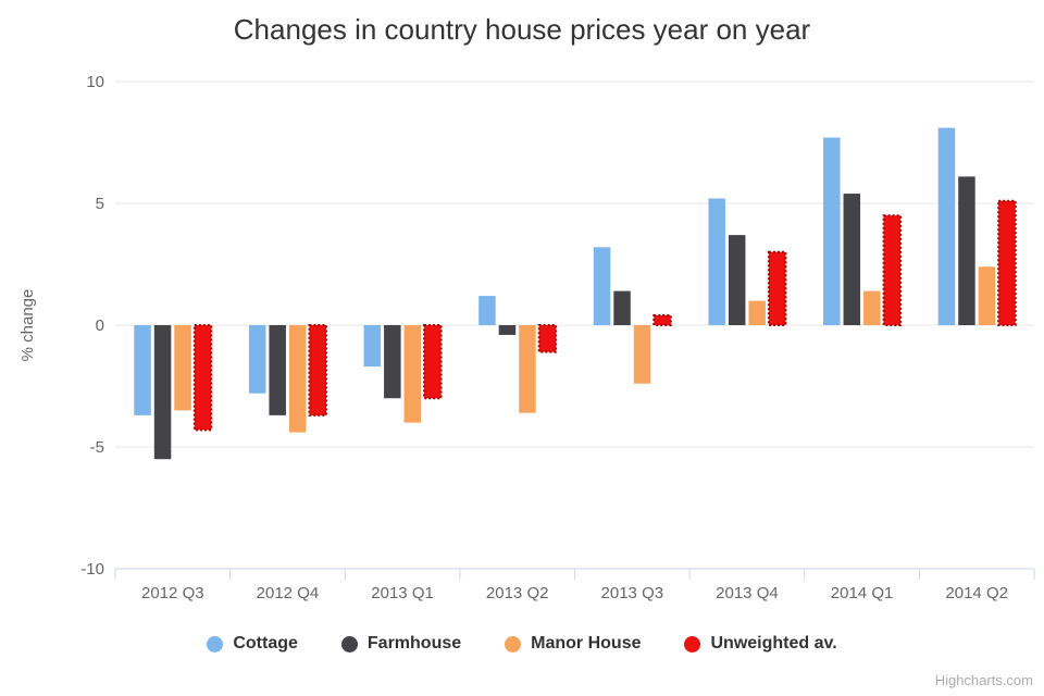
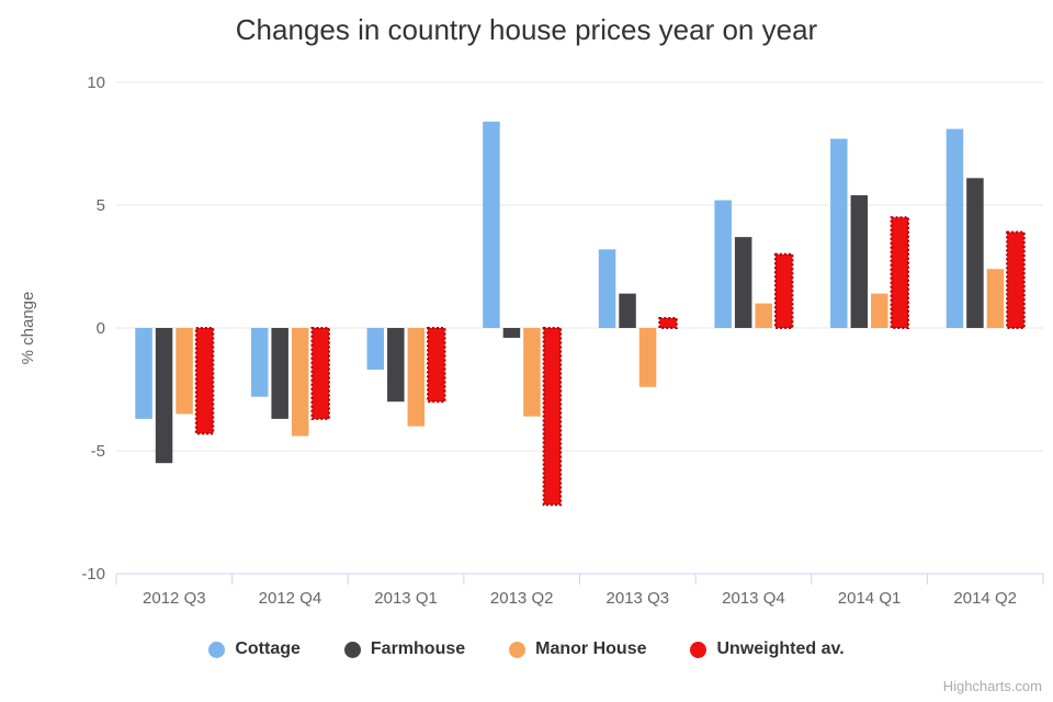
Cottage/2013 Q2: 1.2 -> 8.4
Unweighted av./2013 Q2: -1.1 -> -7.2
Unweighted av./2014 Q2: 5.1 -> 3.9
